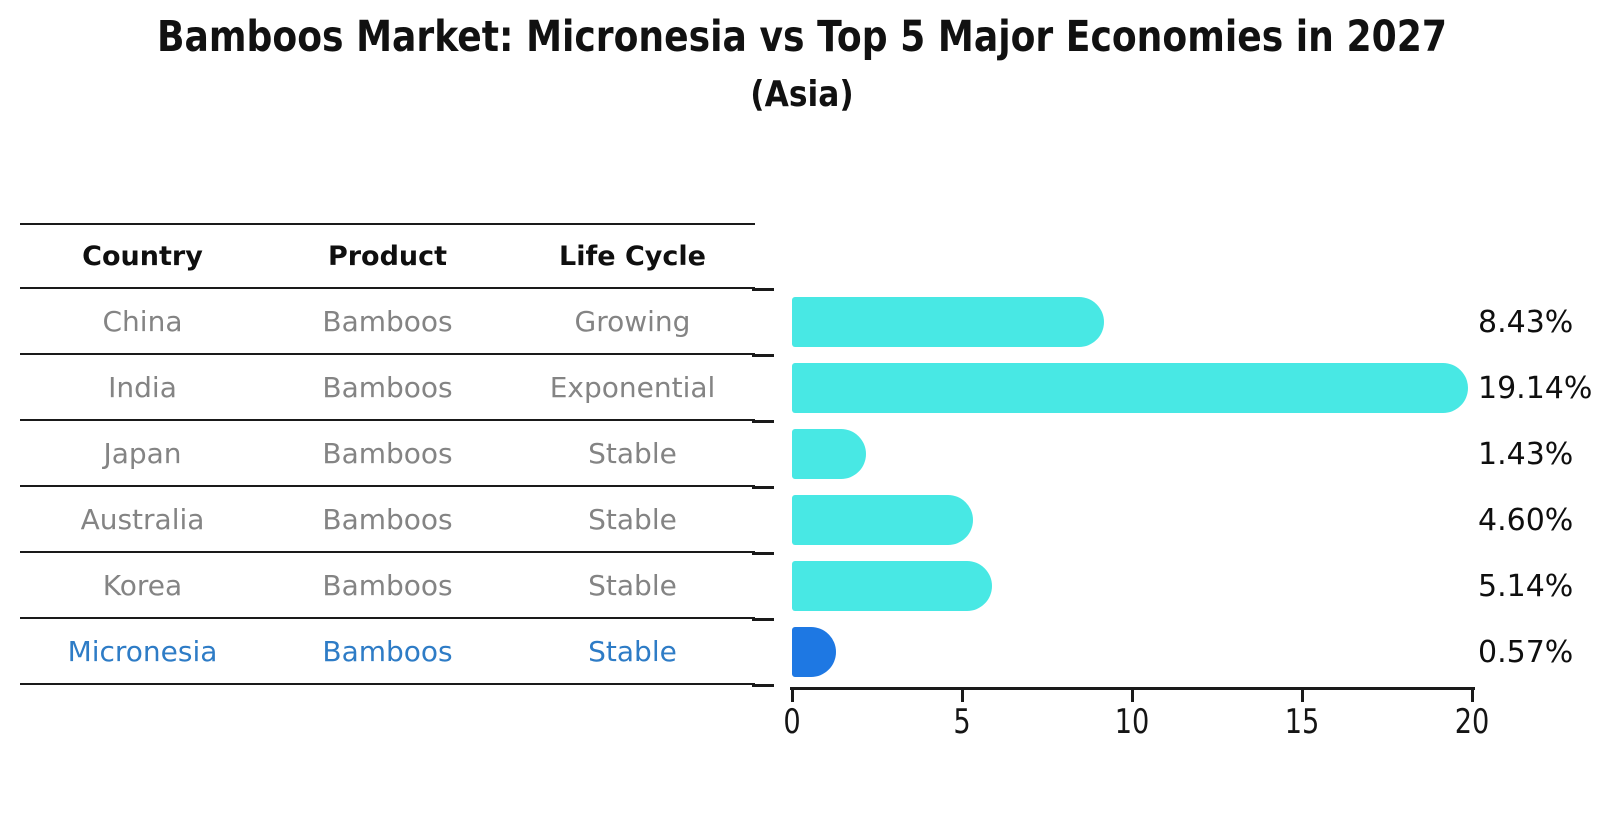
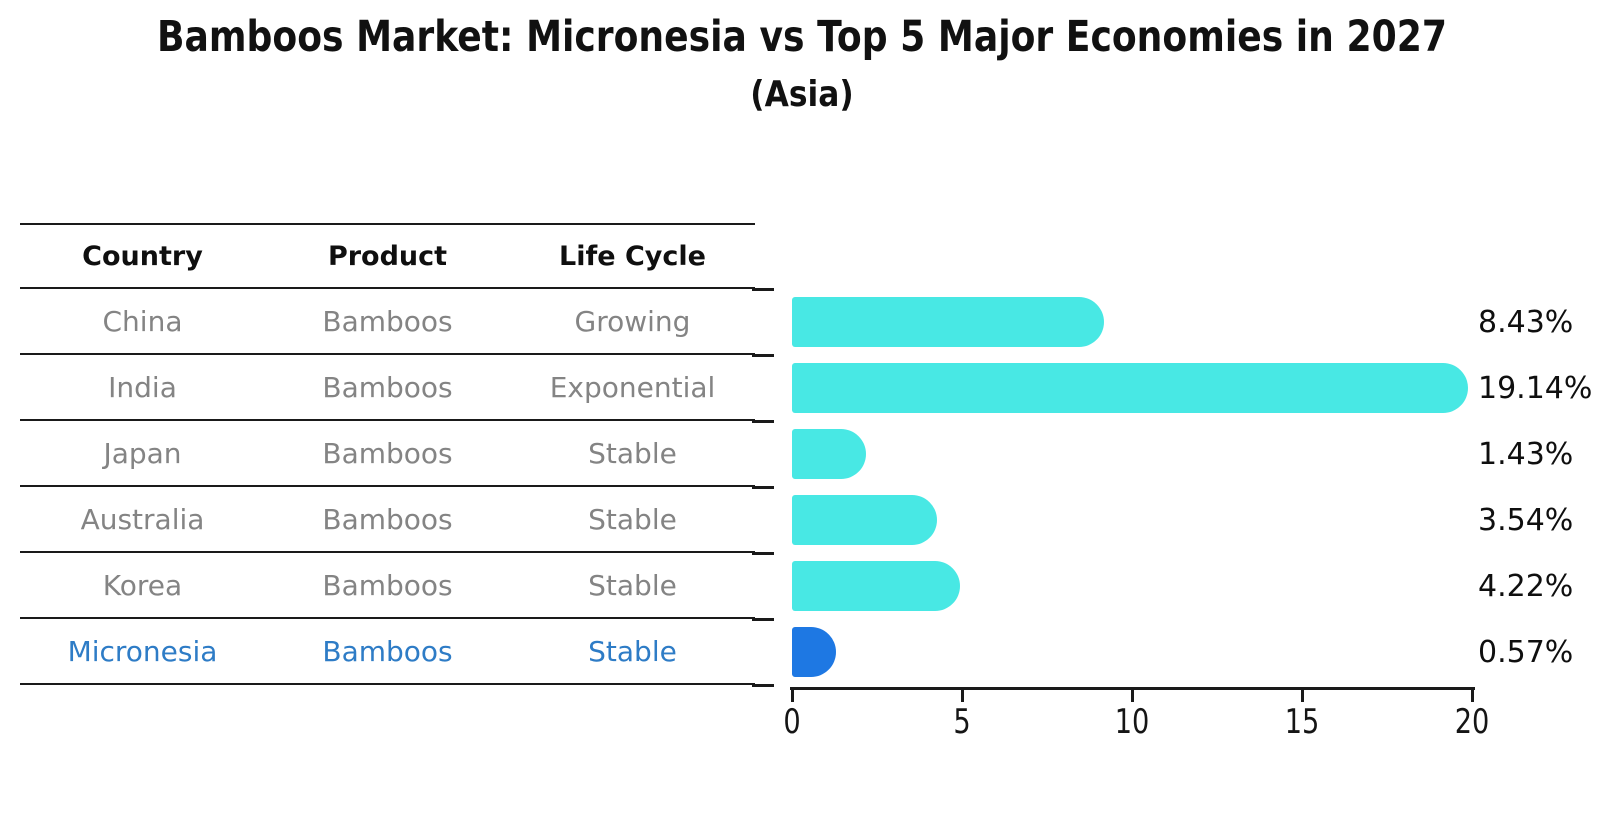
Australia: 4.60% -> 3.54%
Korea: 5.14% -> 4.22%
